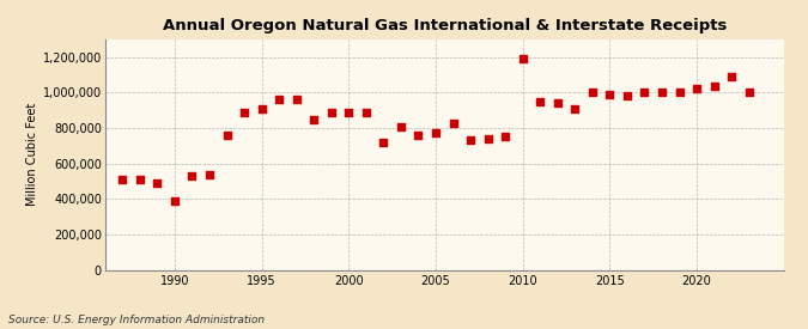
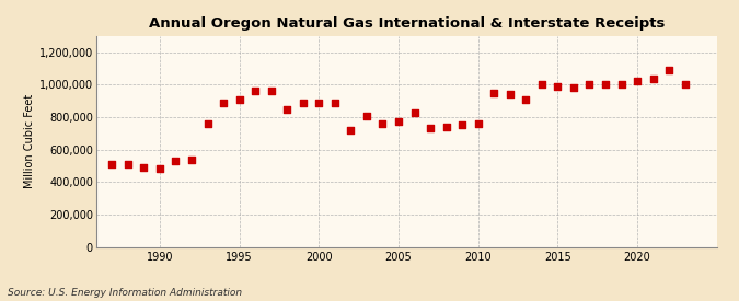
1990: 390,000 -> 480,000
2010: 1,190,000 -> 760,000
